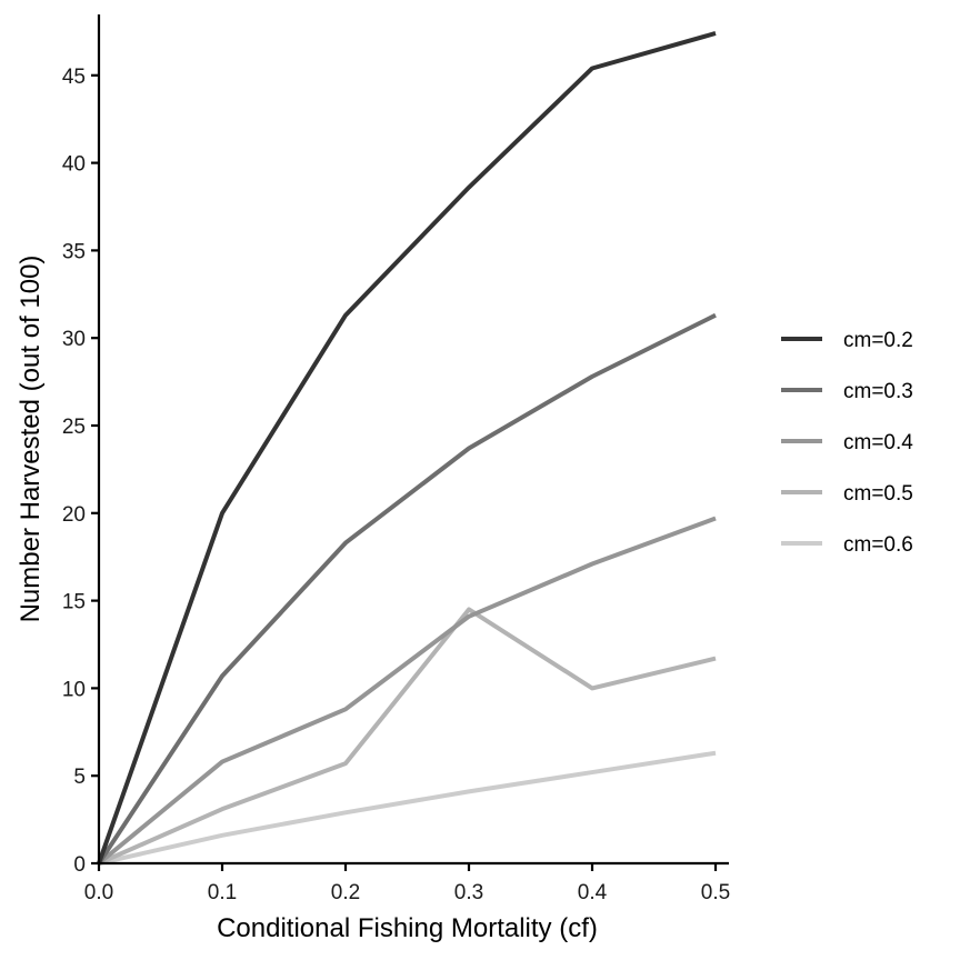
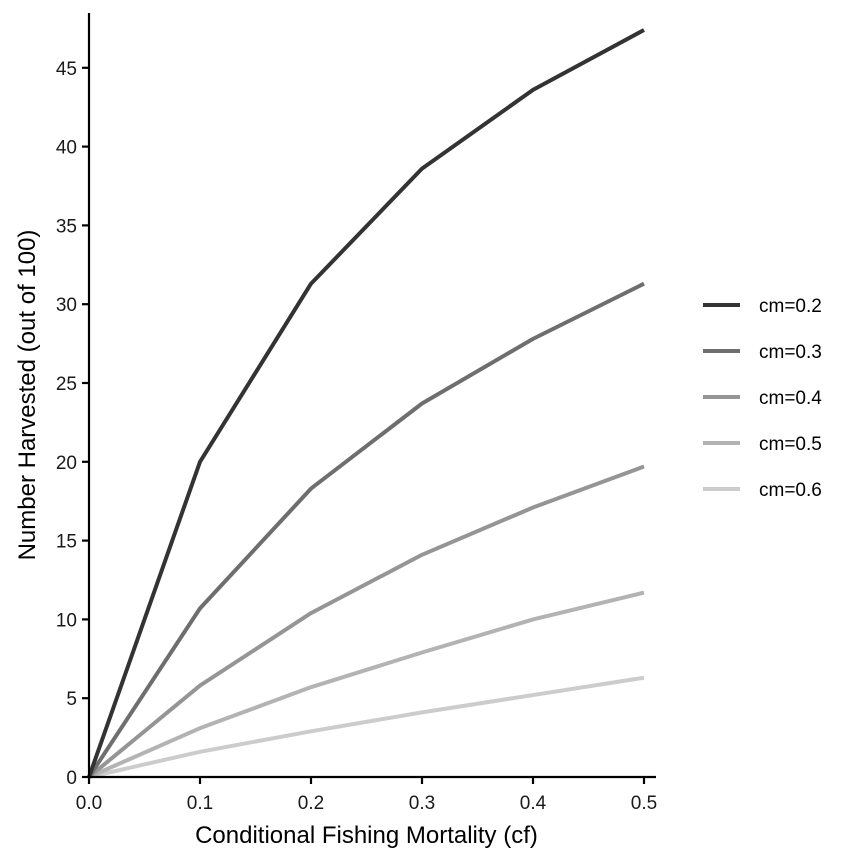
cm=0.4/0.2: 8.8 -> 10.4
cm=0.5/0.3: 14.5 -> 7.9
cm=0.2/0.4: 45.4 -> 43.6
